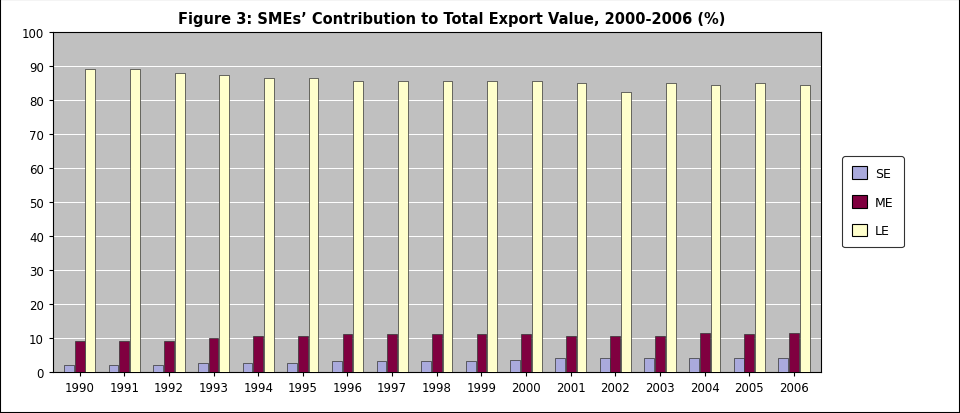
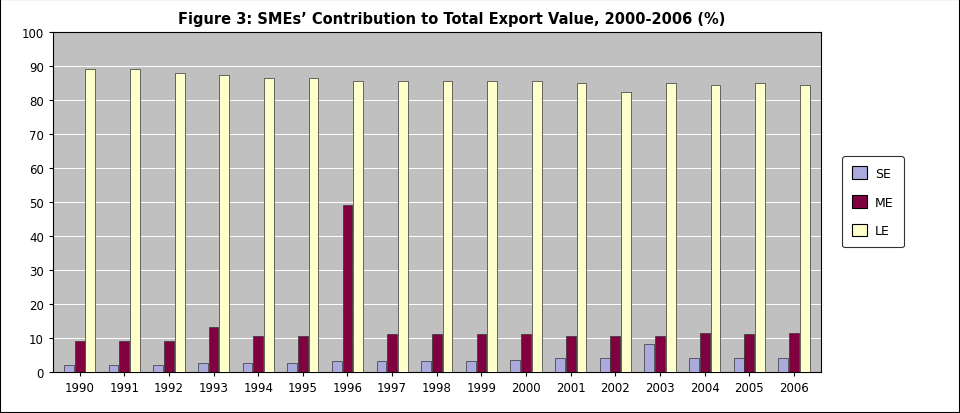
ME/1993: 10.0 -> 13.0
ME/1996: 11.0 -> 49.0
SE/2003: 4.0 -> 8.0
